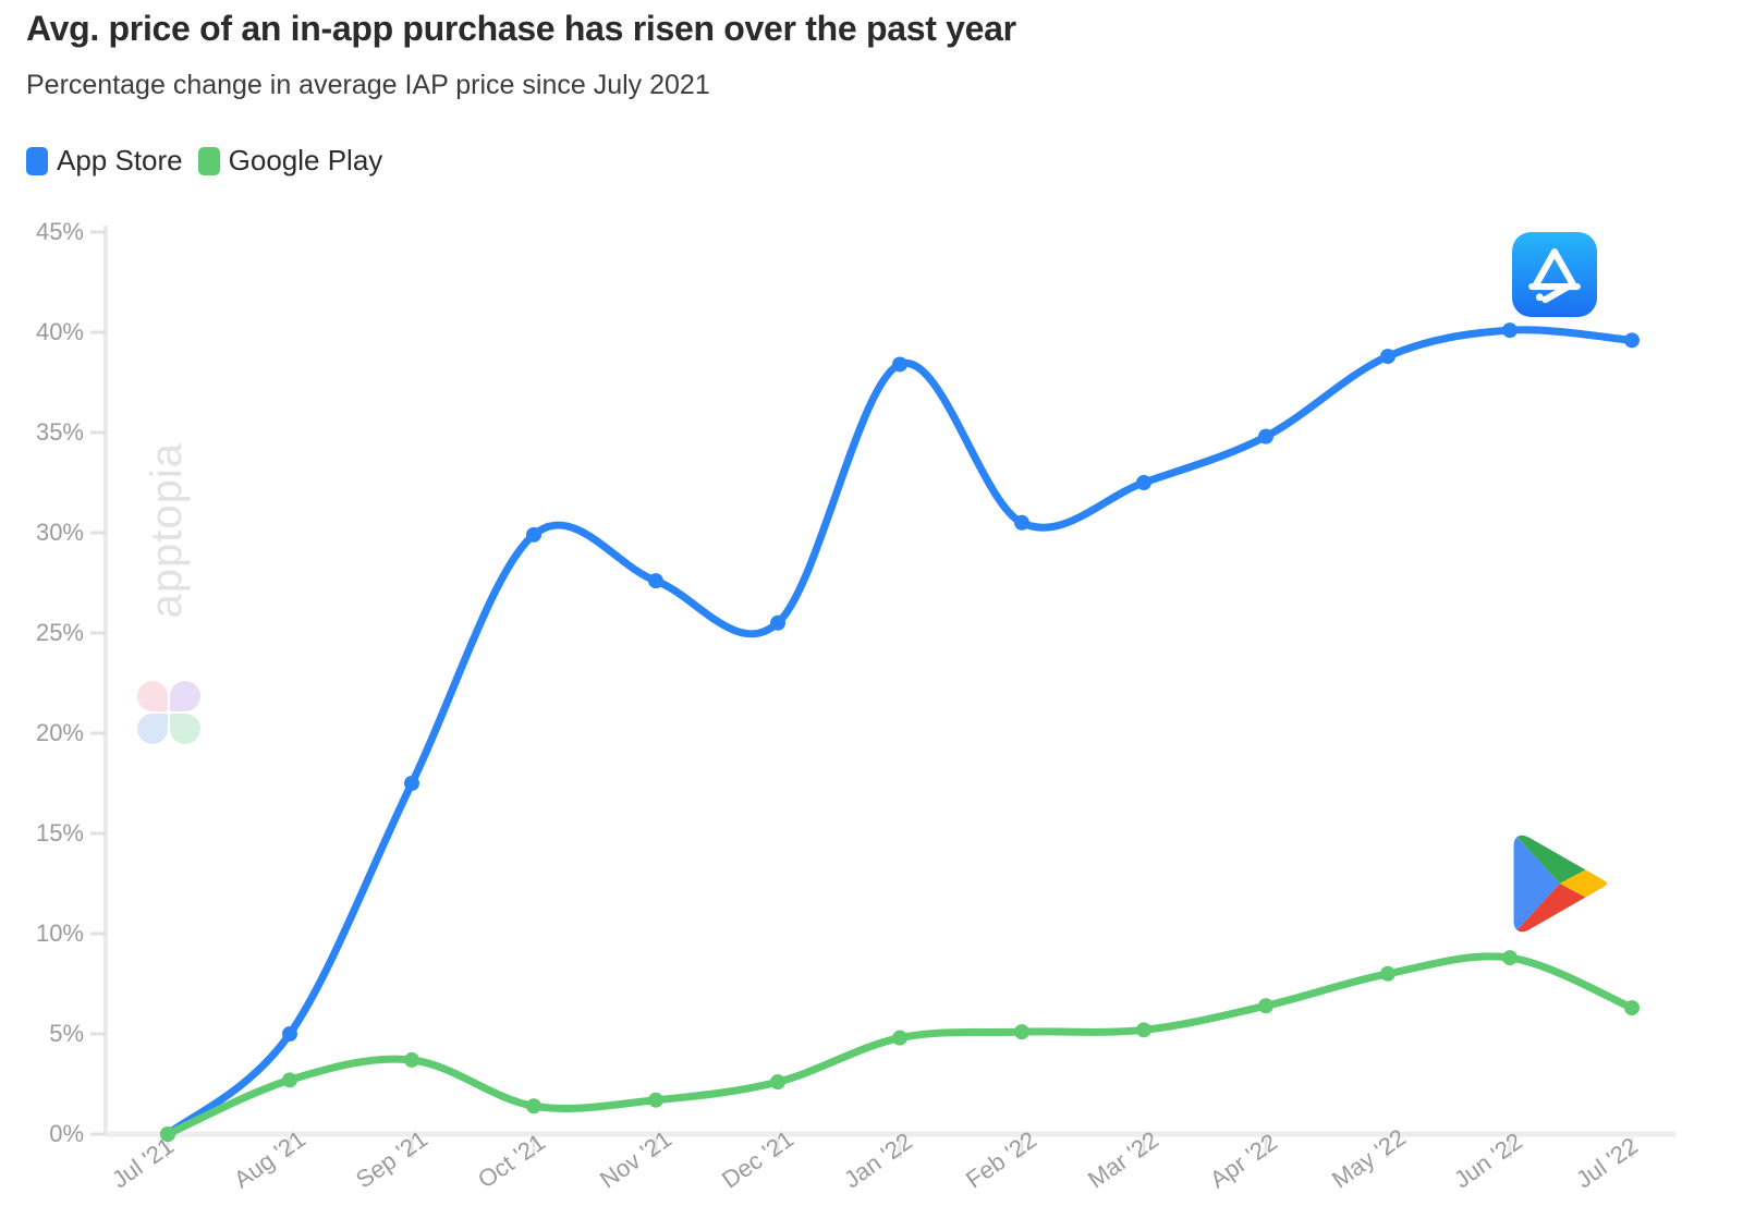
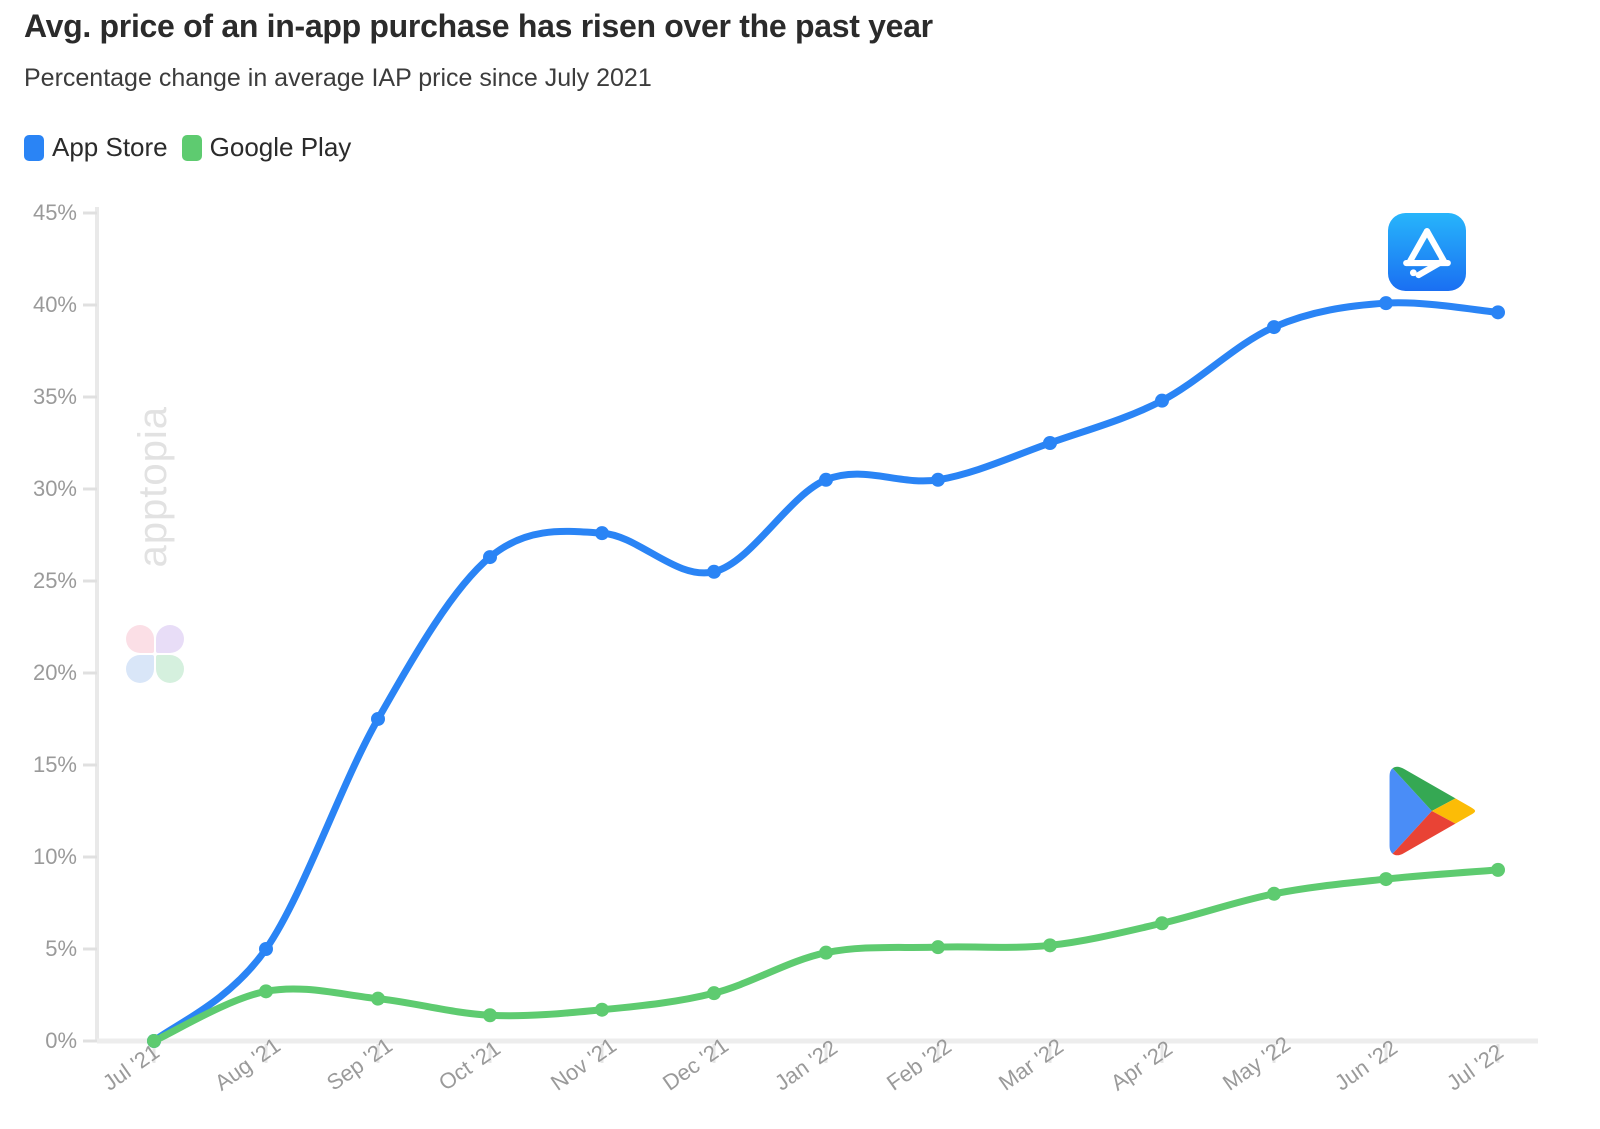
Google Play/Sep '21: 3.7% -> 2.3%
App Store/Oct '21: 29.9% -> 26.3%
App Store/Jan '22: 38.4% -> 30.5%
Google Play/Jul '22: 6.3% -> 9.3%
